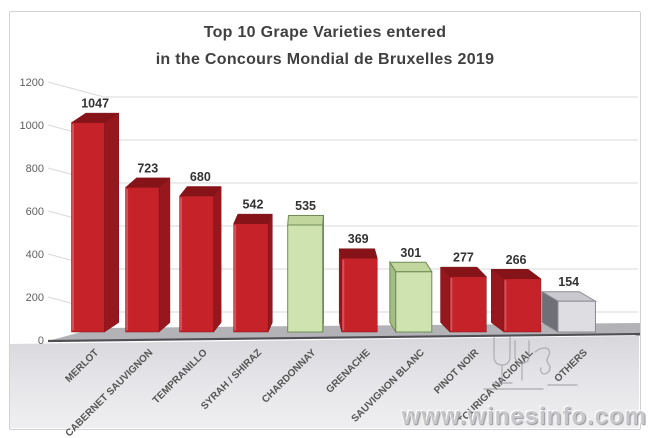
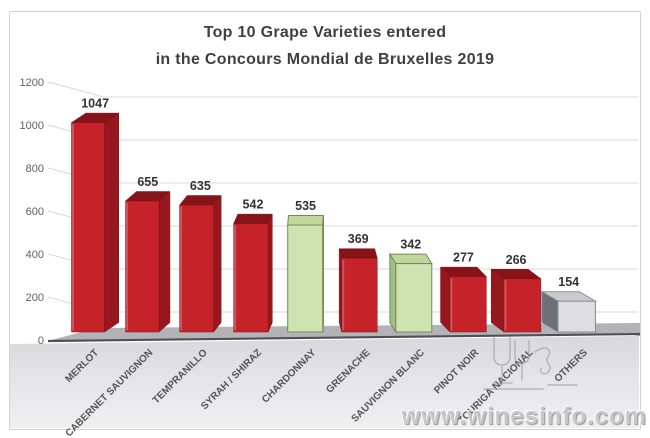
CABERNET SAUVIGNON: 723 -> 655
TEMPRANILLO: 680 -> 635
SAUVIGNON BLANC: 301 -> 342
